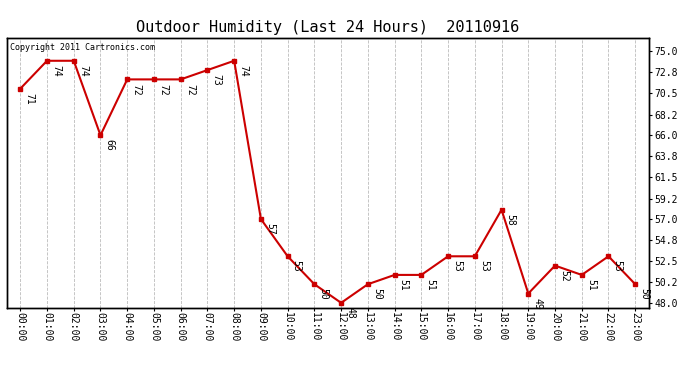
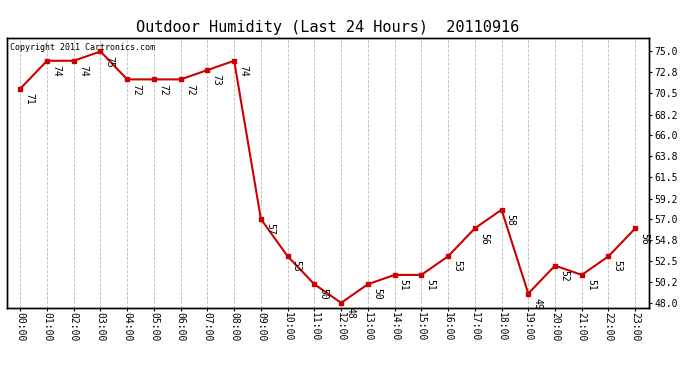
03:00: 66 -> 75
17:00: 53 -> 56
23:00: 50 -> 56
